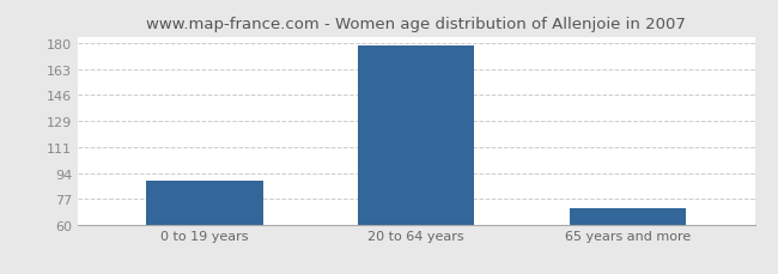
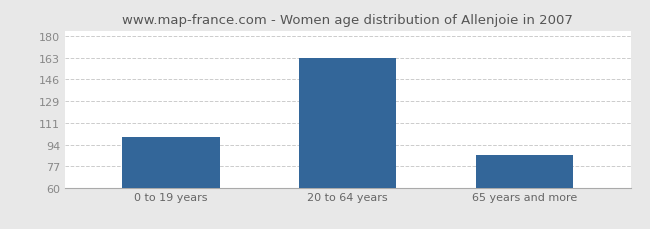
0 to 19 years: 89 -> 100
20 to 64 years: 179 -> 163
65 years and more: 71 -> 86
